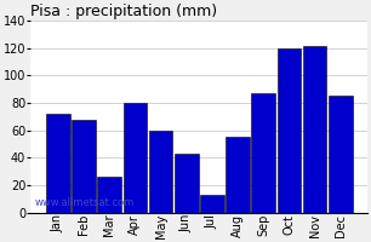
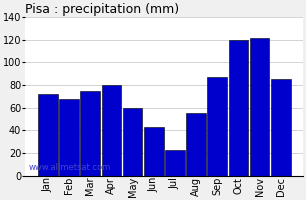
Mar: 26 -> 75
Jul: 13 -> 23
